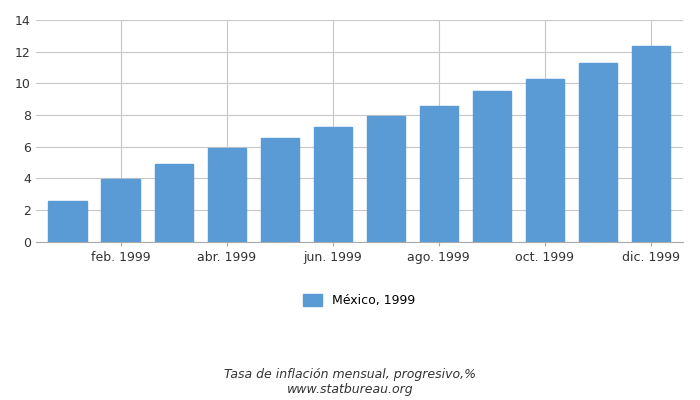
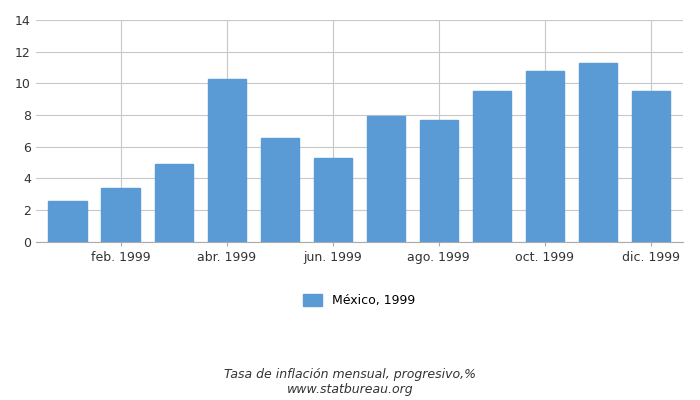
feb. 1999: 4.0 -> 3.4
abr. 1999: 5.9 -> 10.3
jun. 1999: 7.2 -> 5.3
ago. 1999: 8.6 -> 7.7
oct. 1999: 10.3 -> 10.8
dic. 1999: 12.4 -> 9.5
